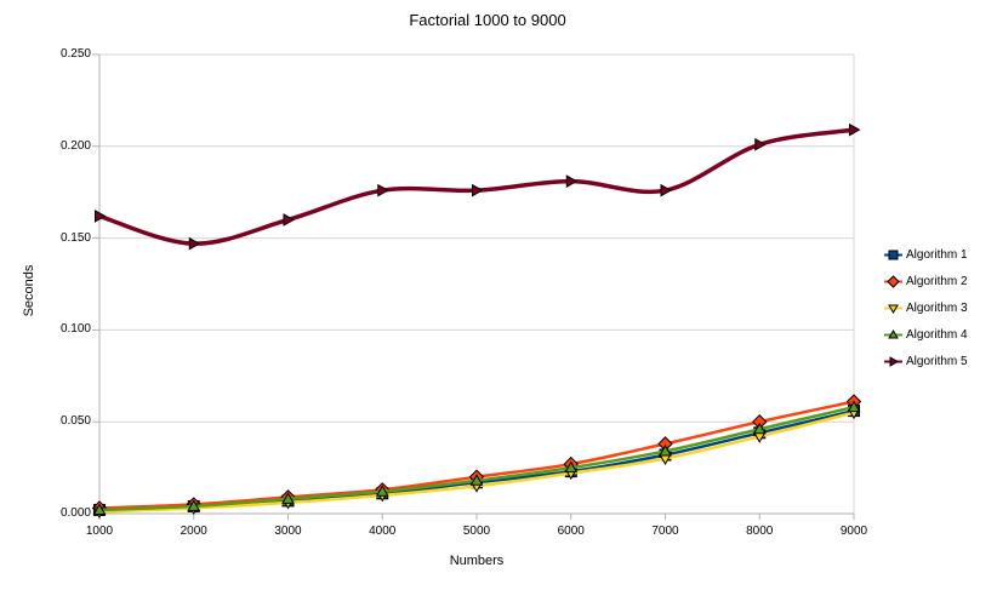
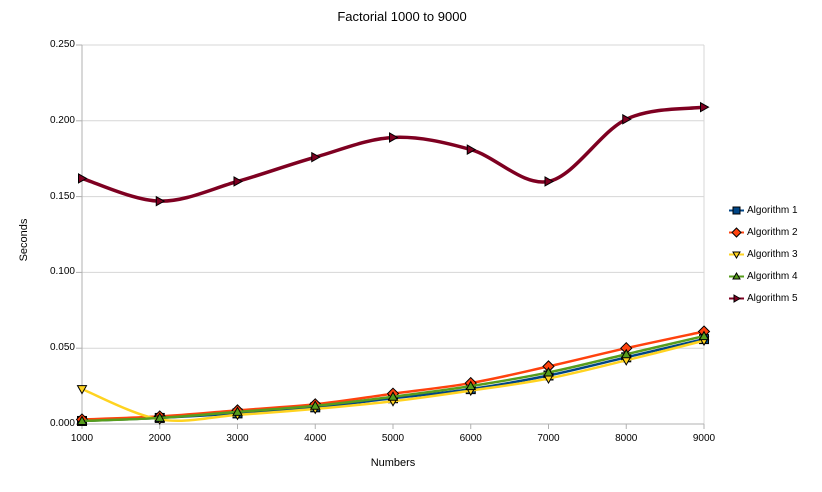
Algorithm 3/1000: 0.001 -> 0.023
Algorithm 5/5000: 0.176 -> 0.189
Algorithm 5/7000: 0.176 -> 0.160
